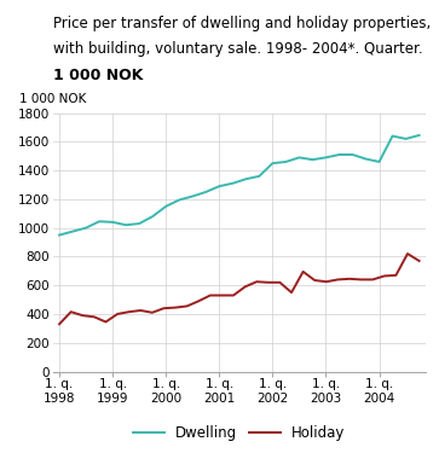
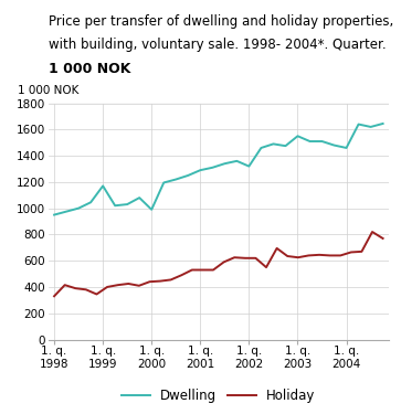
Dwelling/1. q. 1999: 1040 -> 1170
Dwelling/1. q. 2000: 1150 -> 990
Dwelling/1. q. 2002: 1450 -> 1320
Dwelling/1. q. 2003: 1490 -> 1550
